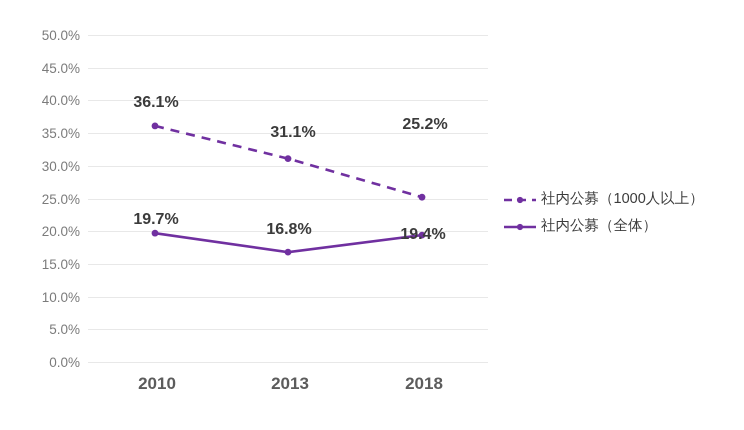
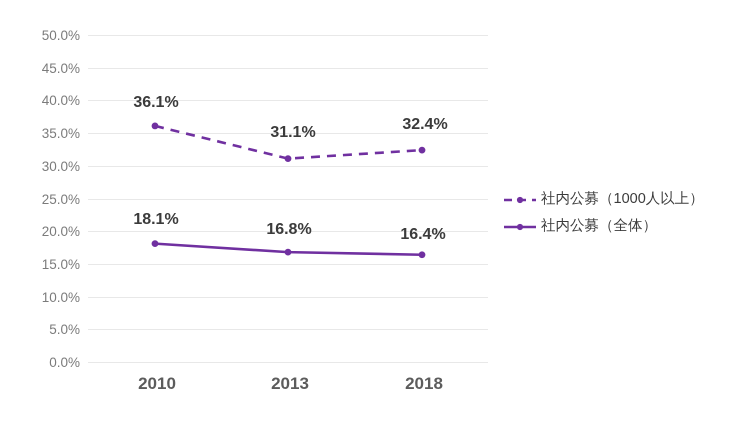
社内公募（全体）/2010: 19.7% -> 18.1%
社内公募（1000人以上）/2018: 25.2% -> 32.4%
社内公募（全体）/2018: 19.4% -> 16.4%
